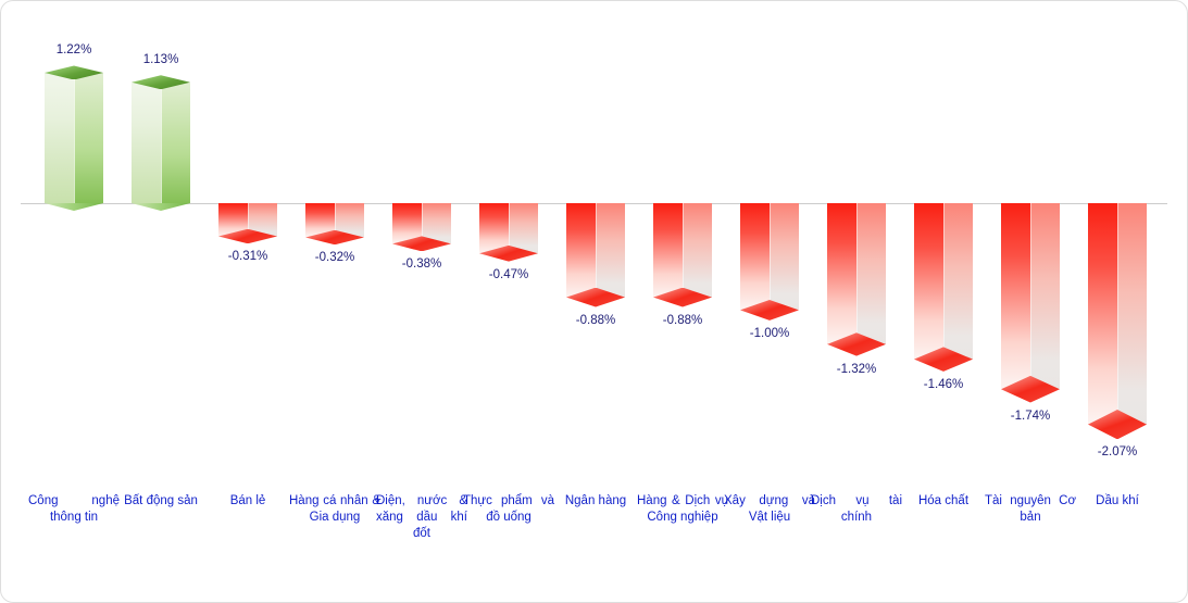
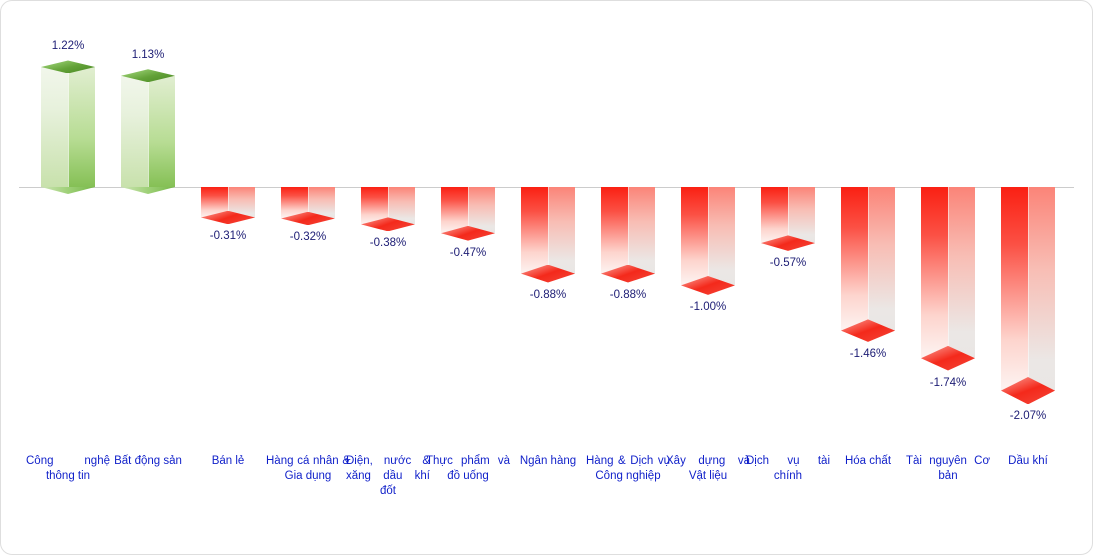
Dịch vụ tài chính: -1.32% -> -0.57%
